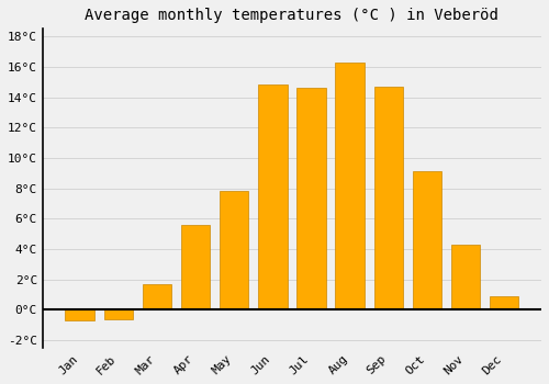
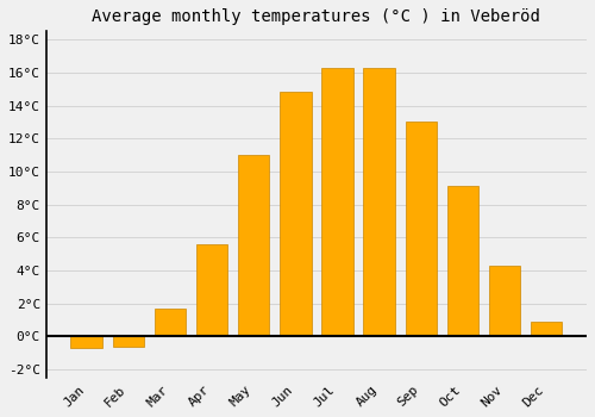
May: 7.8°C -> 11.0°C
Jul: 14.6°C -> 16.3°C
Sep: 14.7°C -> 13.0°C
